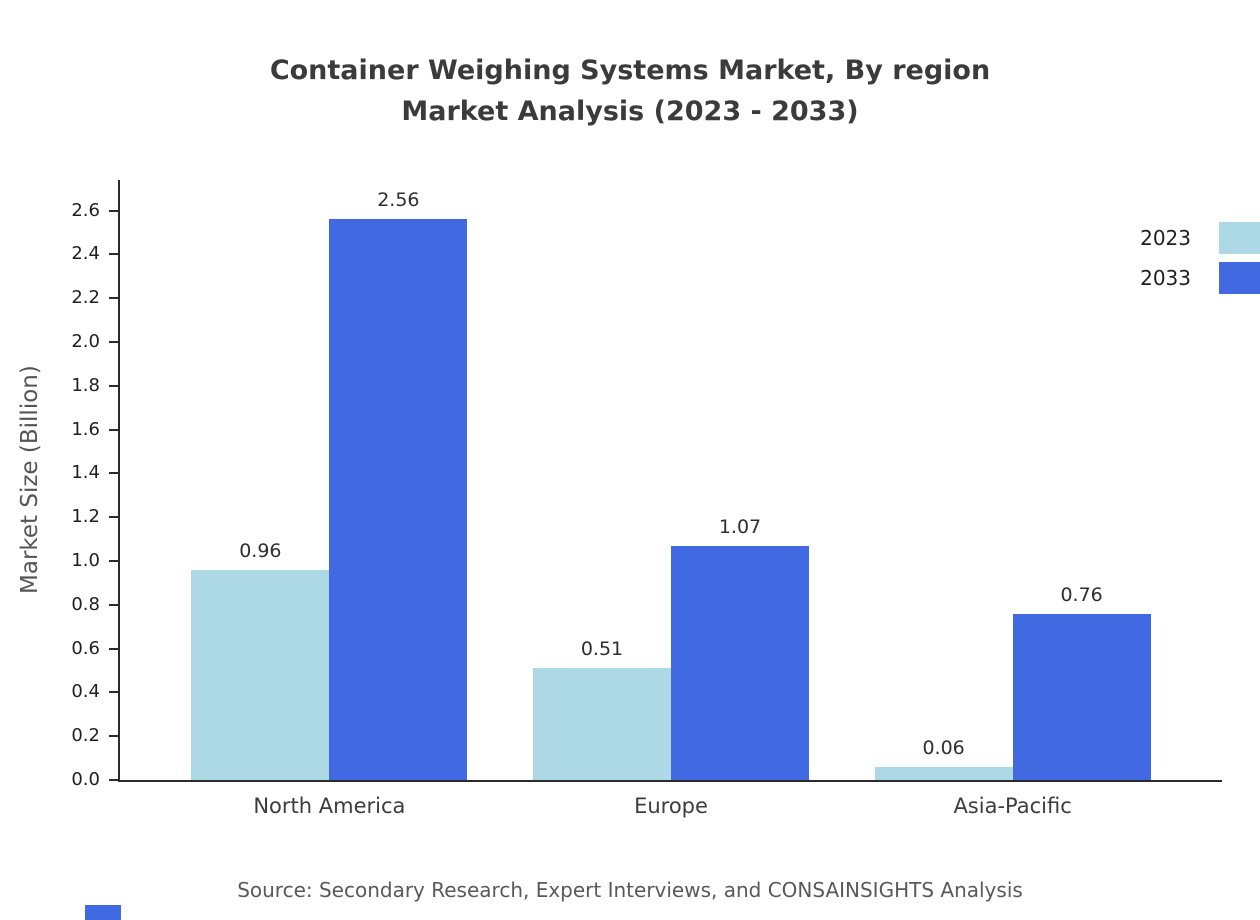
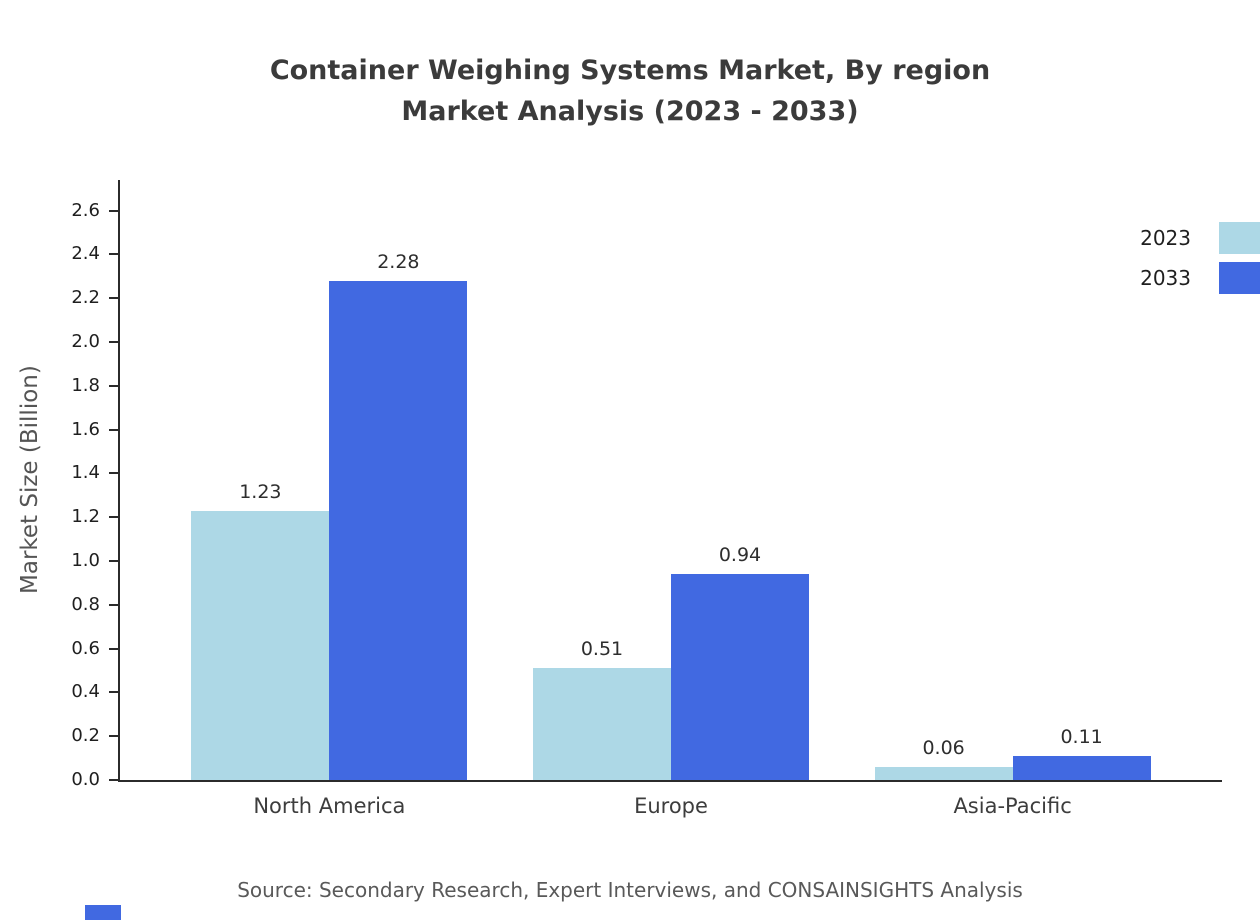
2023/North America: 0.96 -> 1.23
2033/North America: 2.56 -> 2.28
2033/Europe: 1.07 -> 0.94
2033/Asia-Pacific: 0.76 -> 0.11
